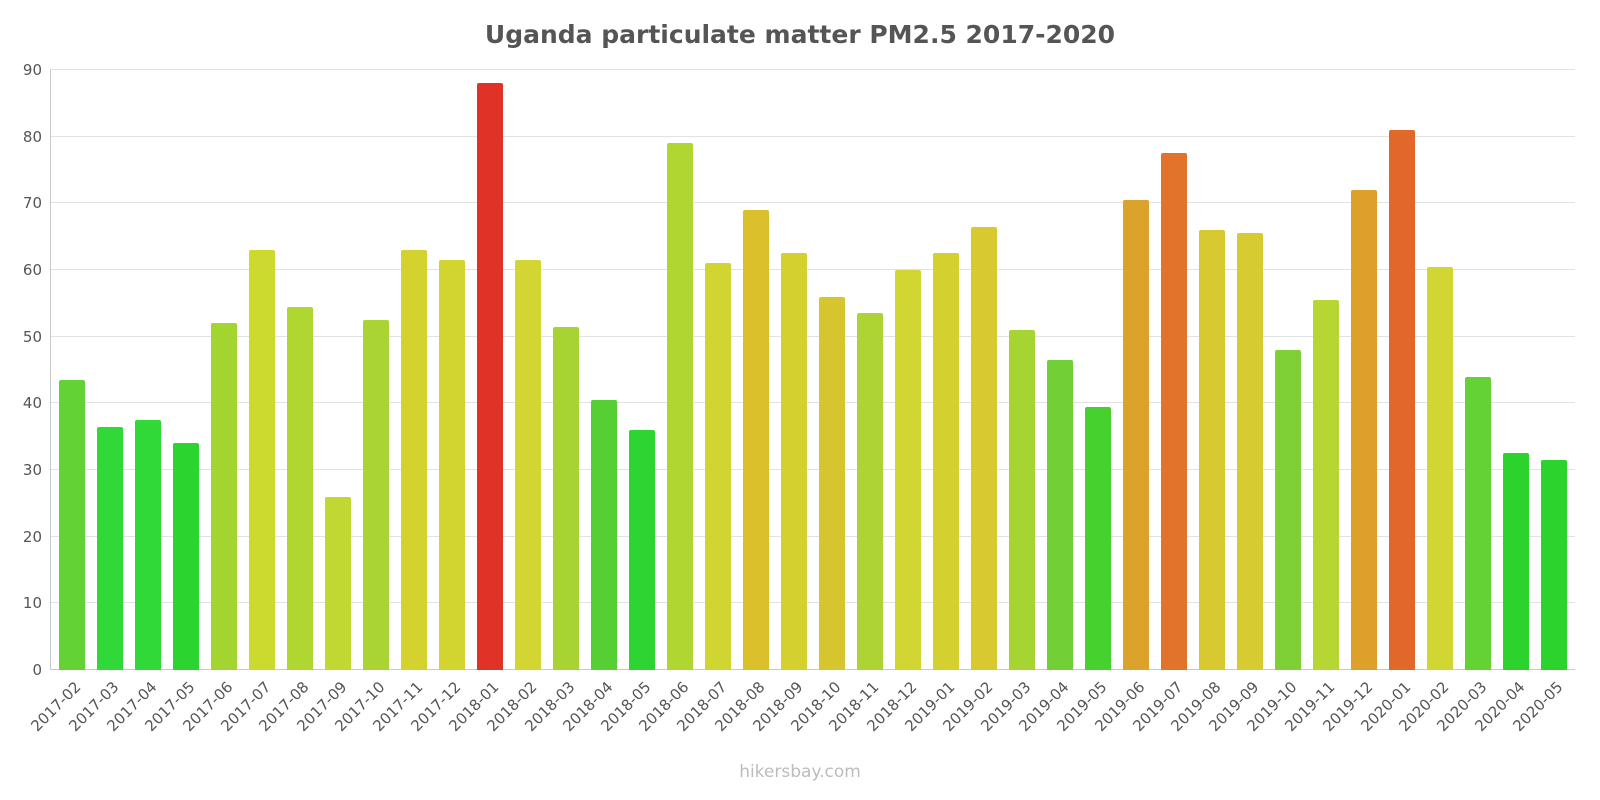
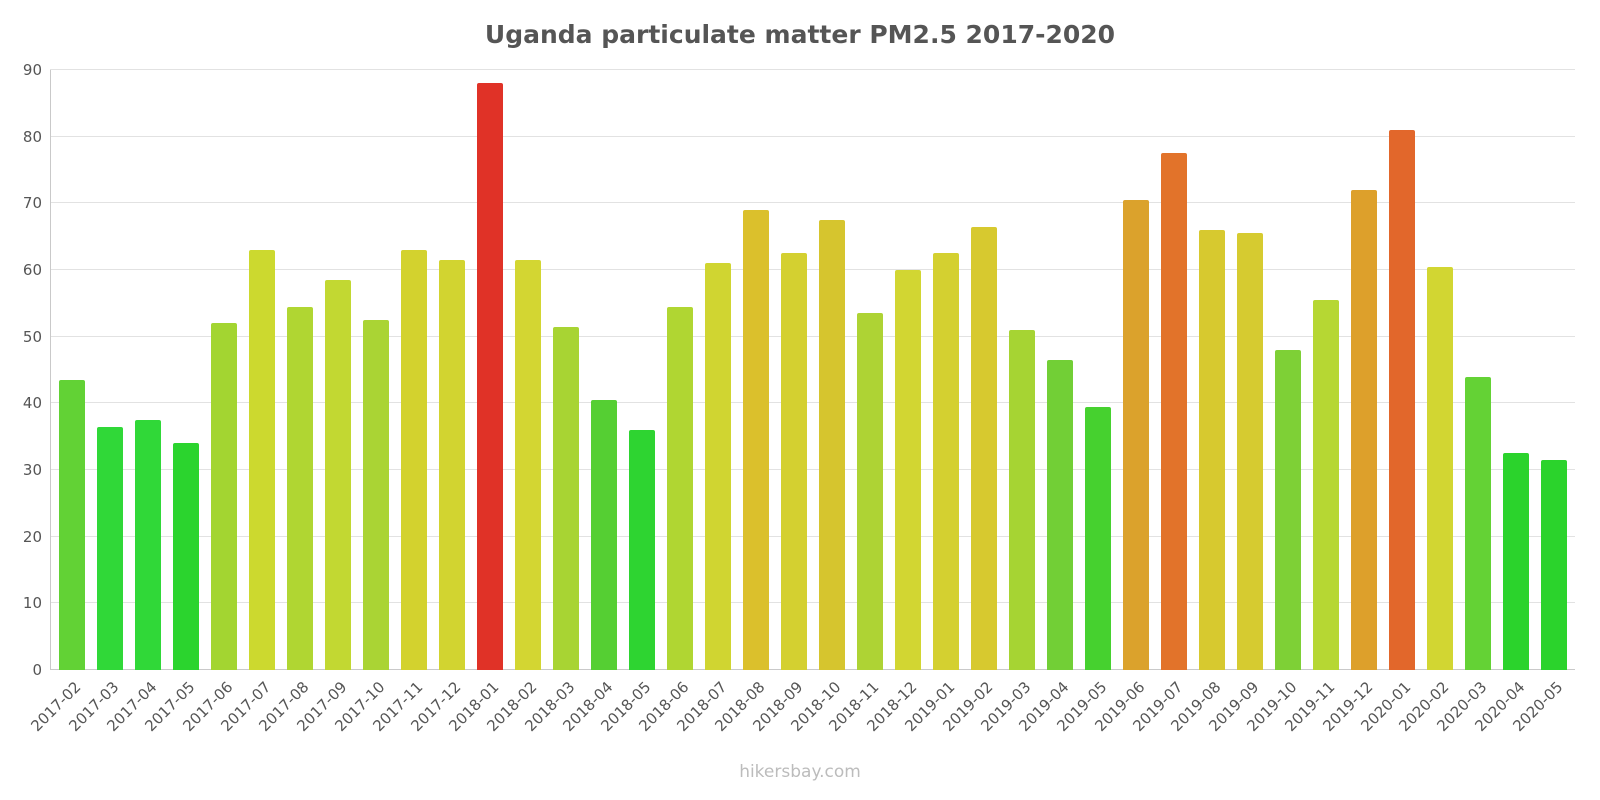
2017-09: 26 -> 58
2018-06: 79 -> 54
2018-10: 56 -> 68
